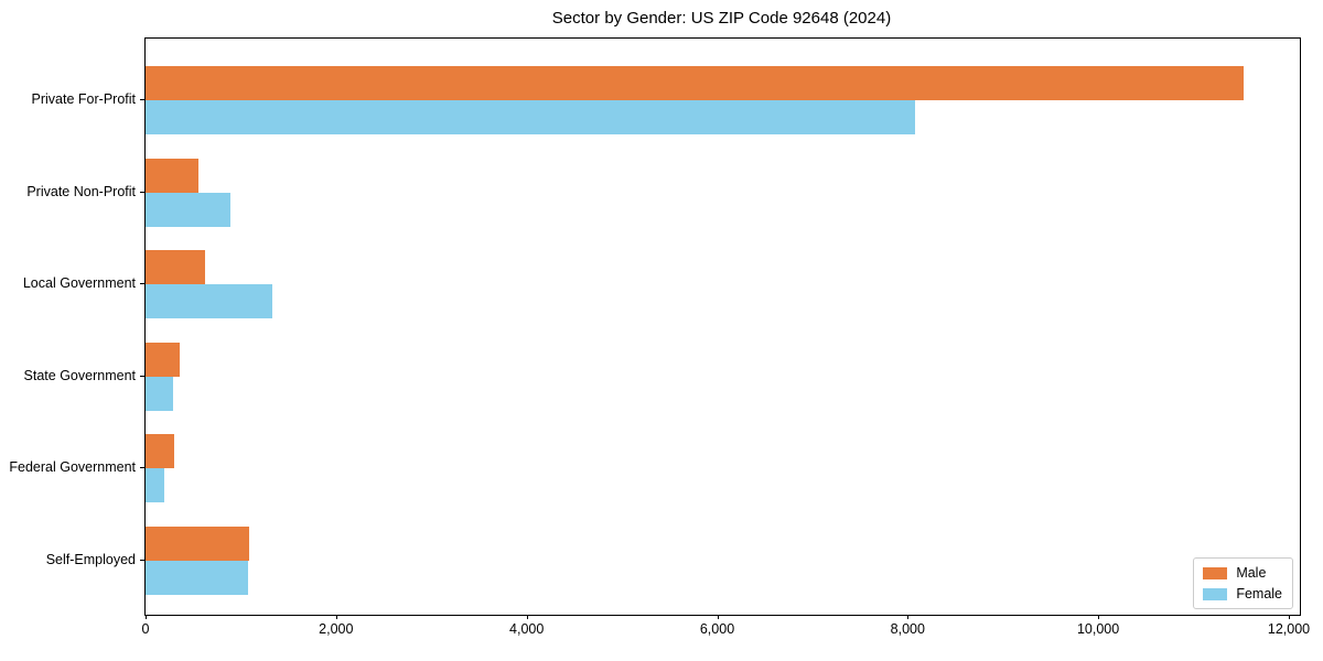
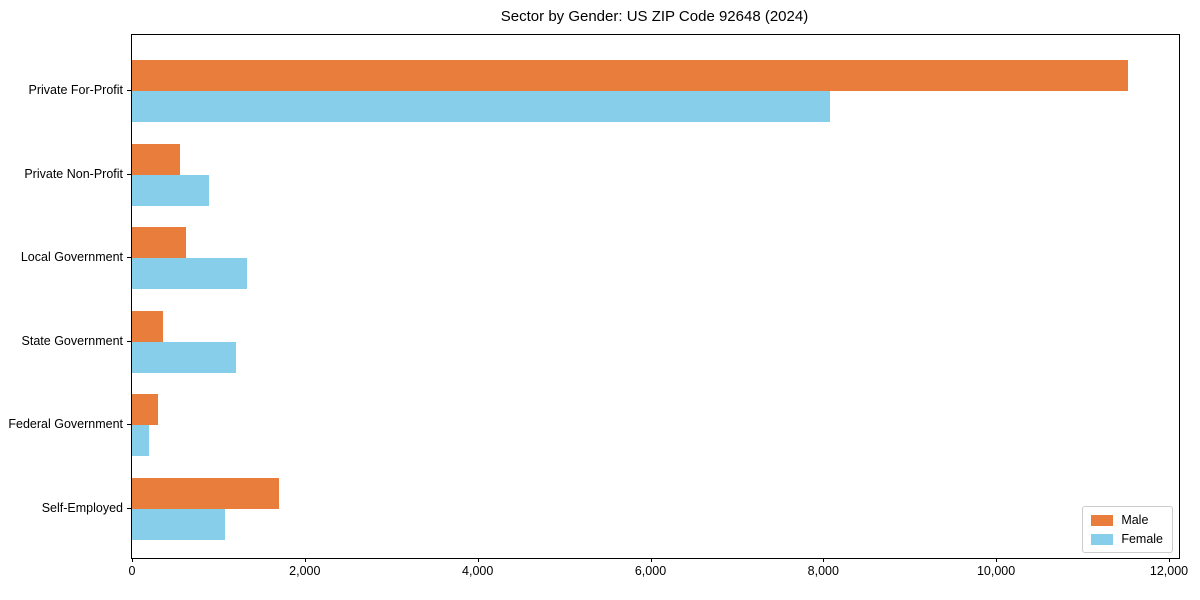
Female/State Government: 300 -> 1200
Male/Self-Employed: 1100 -> 1700
